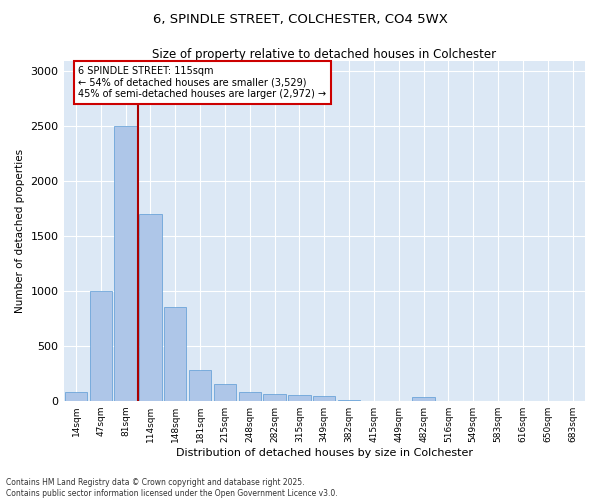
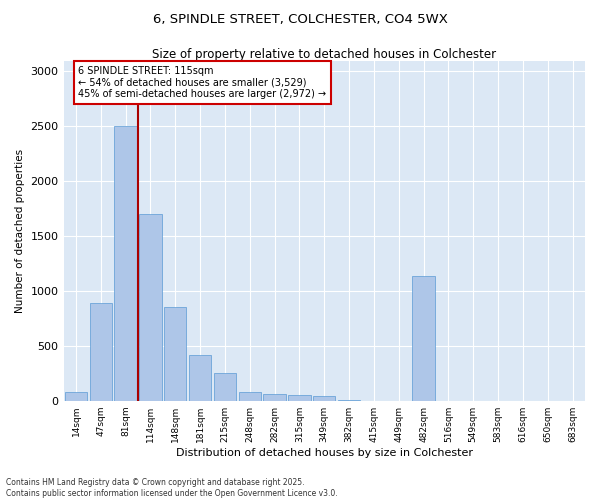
47sqm: 1000 -> 890
181sqm: 280 -> 420
215sqm: 160 -> 250
482sqm: 30 -> 1140
